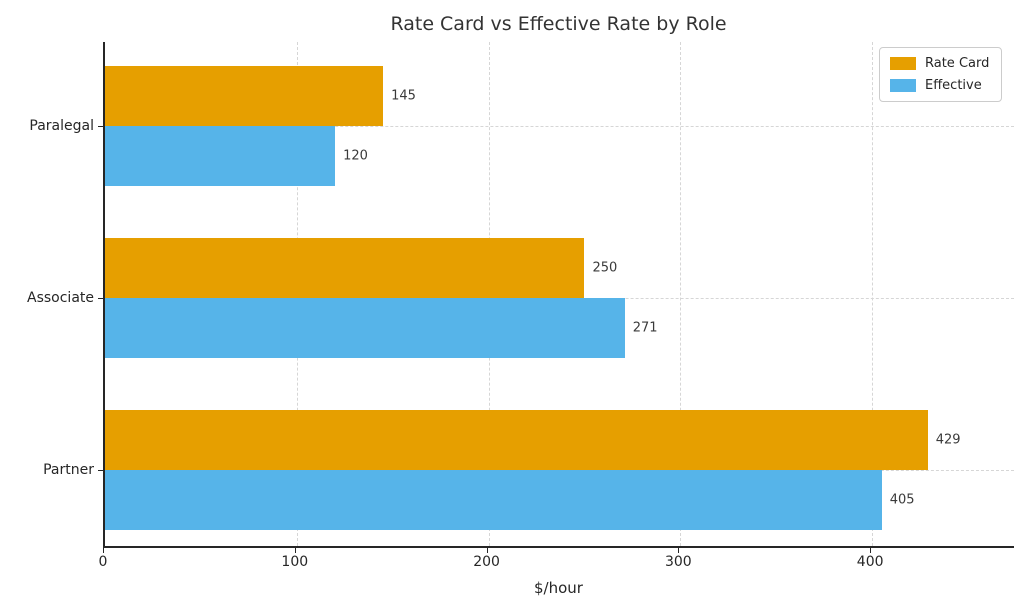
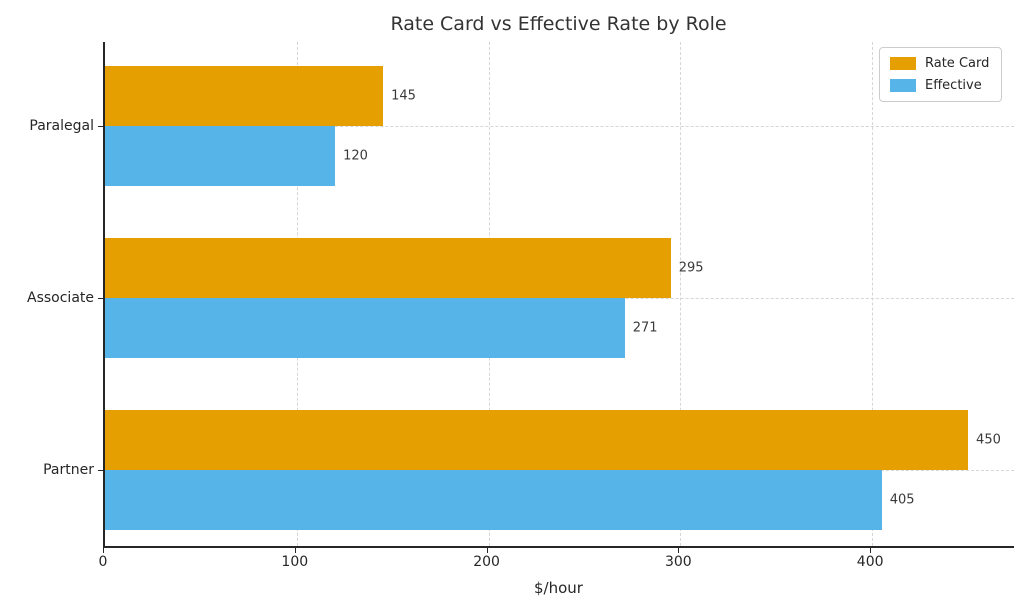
Rate Card/Associate: 250 -> 295
Rate Card/Partner: 429 -> 450
